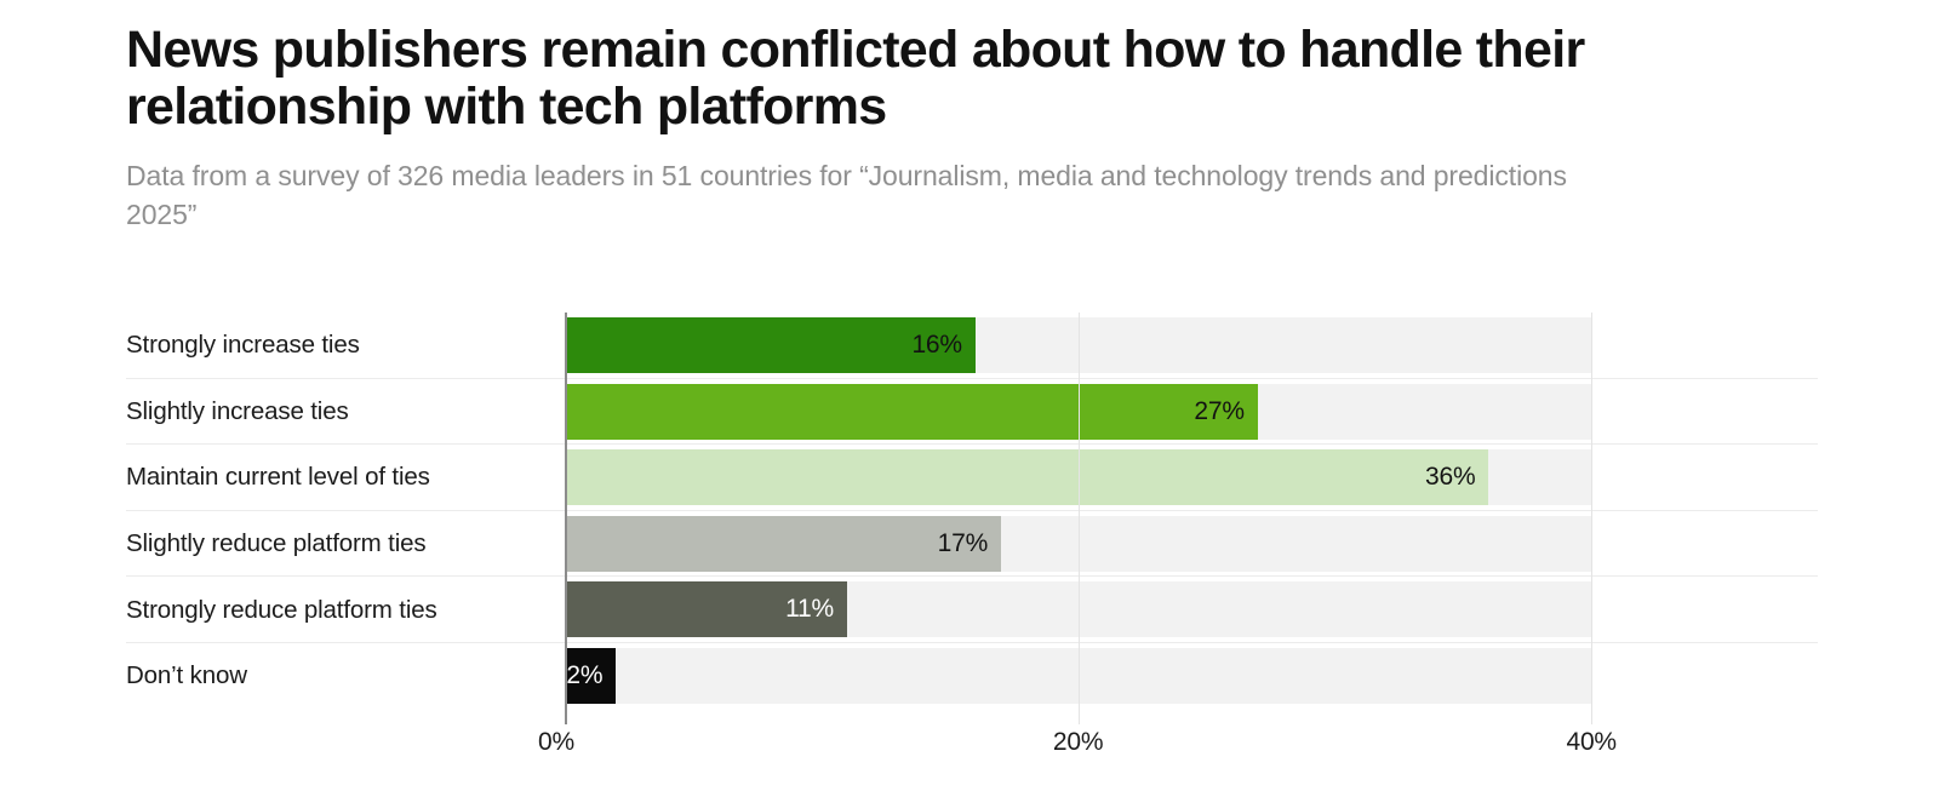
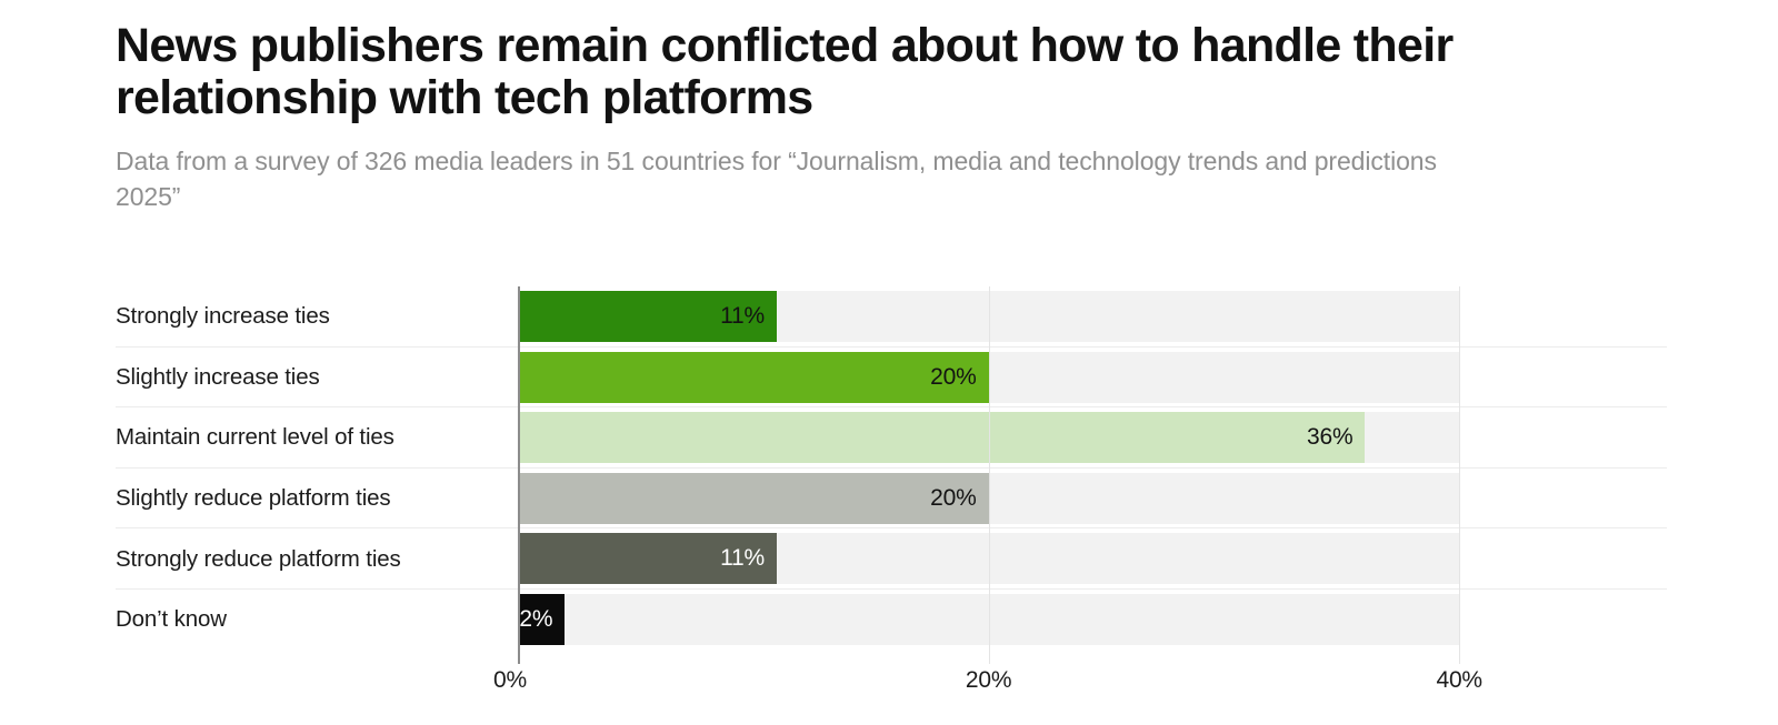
Strongly increase ties: 16% -> 11%
Slightly increase ties: 27% -> 20%
Slightly reduce platform ties: 17% -> 20%
